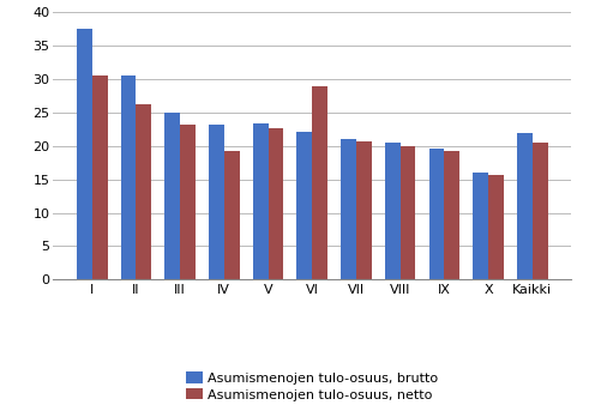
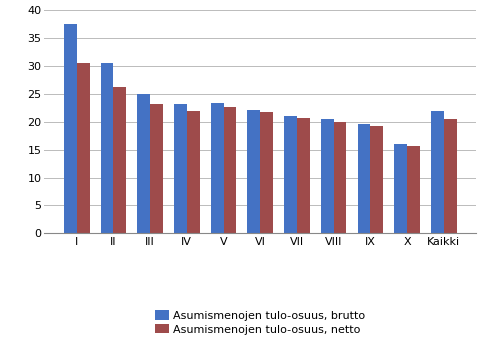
Asumismenojen tulo-osuus, netto/IV: 19.2 -> 21.9
Asumismenojen tulo-osuus, netto/VI: 29.0 -> 21.8
